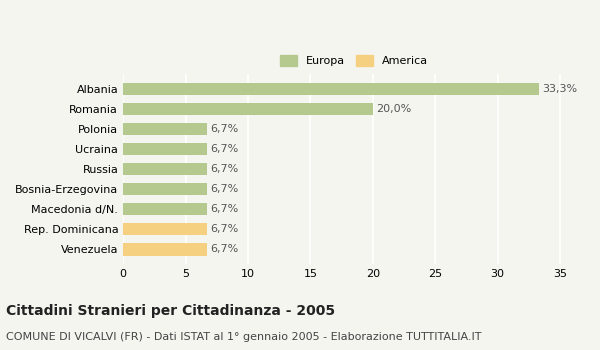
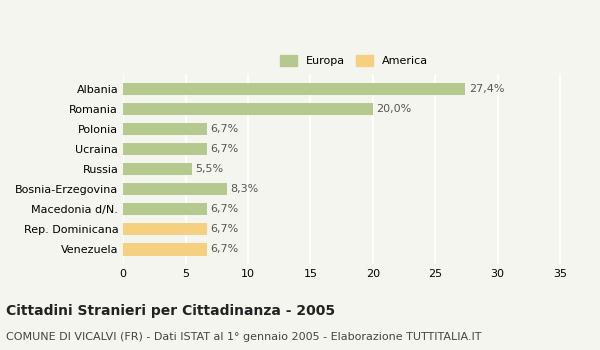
Albania: 33,3% -> 27,4%
Russia: 6,7% -> 5,5%
Bosnia-Erzegovina: 6,7% -> 8,3%
